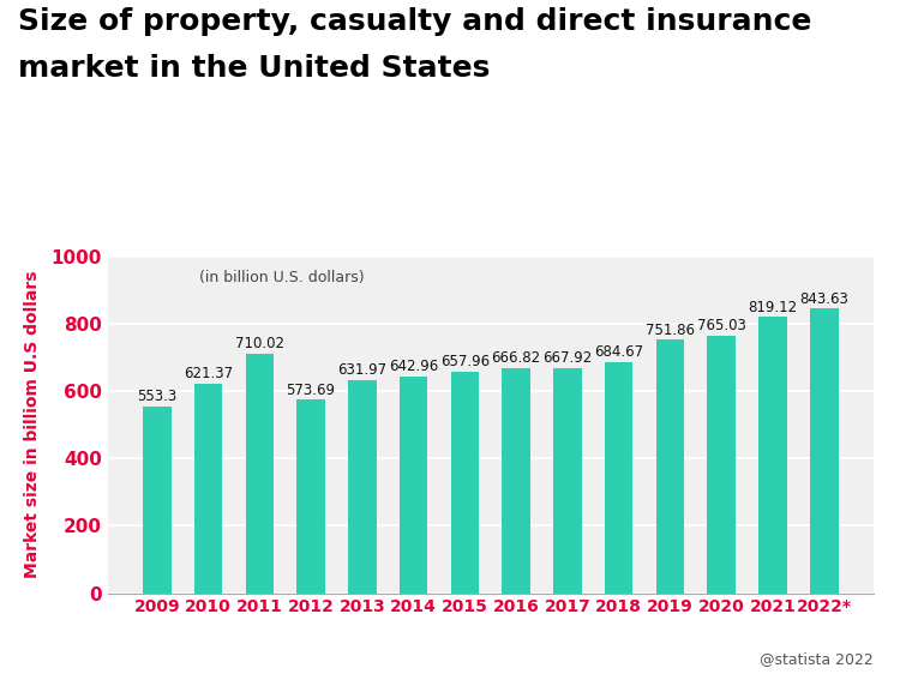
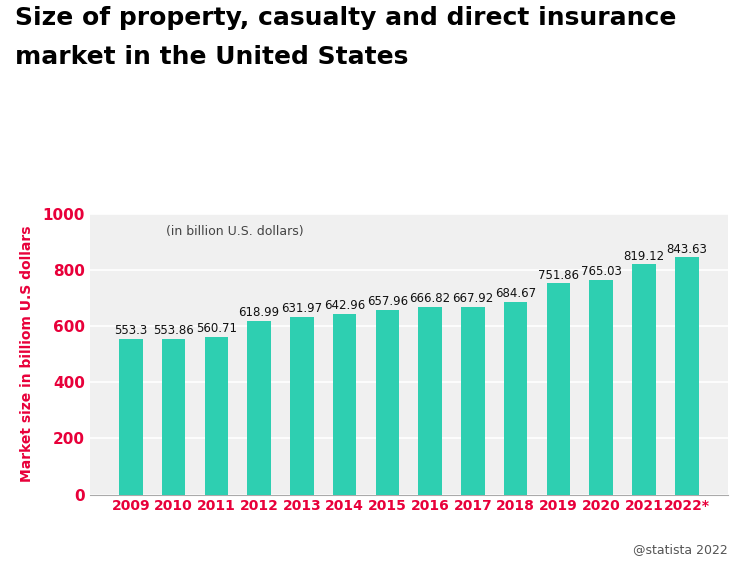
2010: 621.37 -> 553.86
2011: 710.02 -> 560.71
2012: 573.69 -> 618.99
